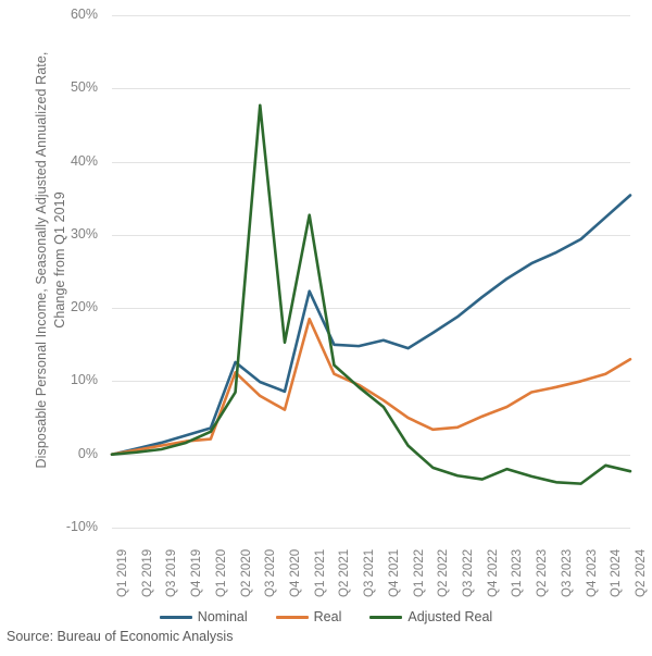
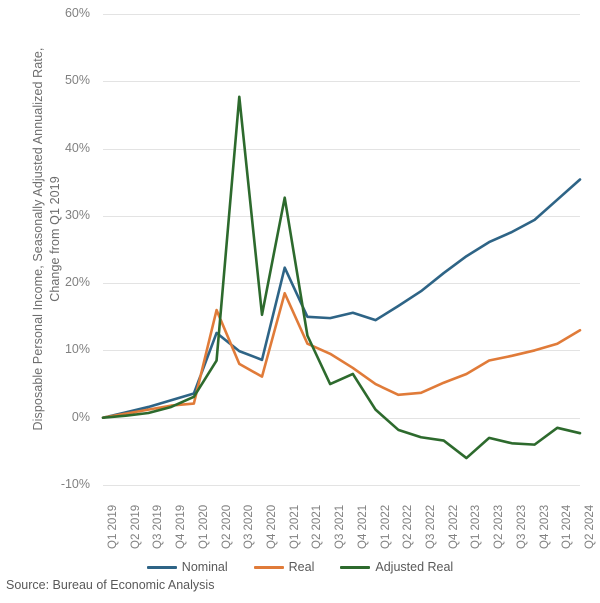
Real/Q2 2020: 11% -> 16%
Adjusted Real/Q3 2021: 9% -> 5%
Adjusted Real/Q1 2023: -2% -> -6%
